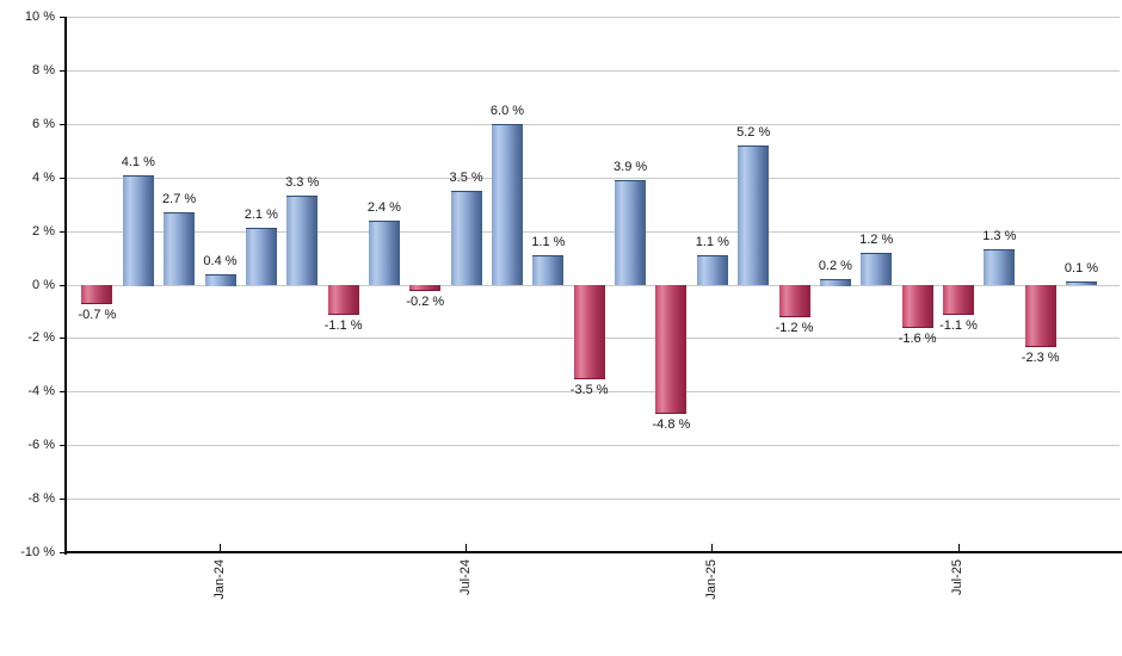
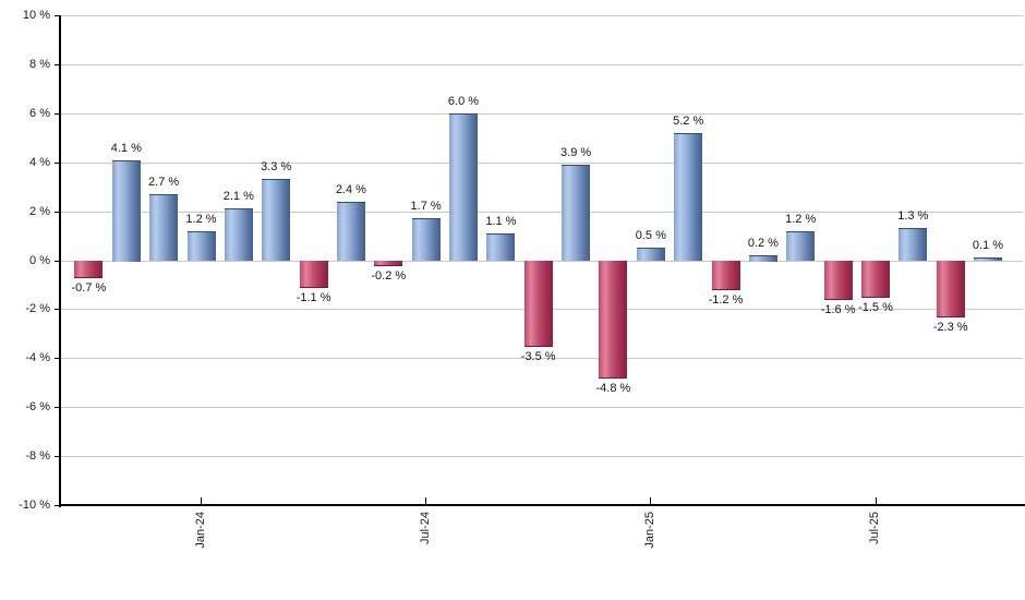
Jan-24: 0.4 -> 1.2
Jul-24: 3.5 -> 1.7
Jan-25: 1.1 -> 0.5
Jul-25: -1.1 -> -1.5
